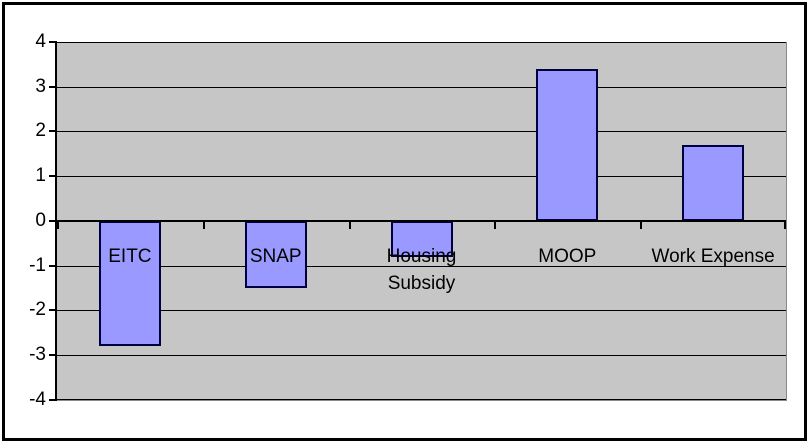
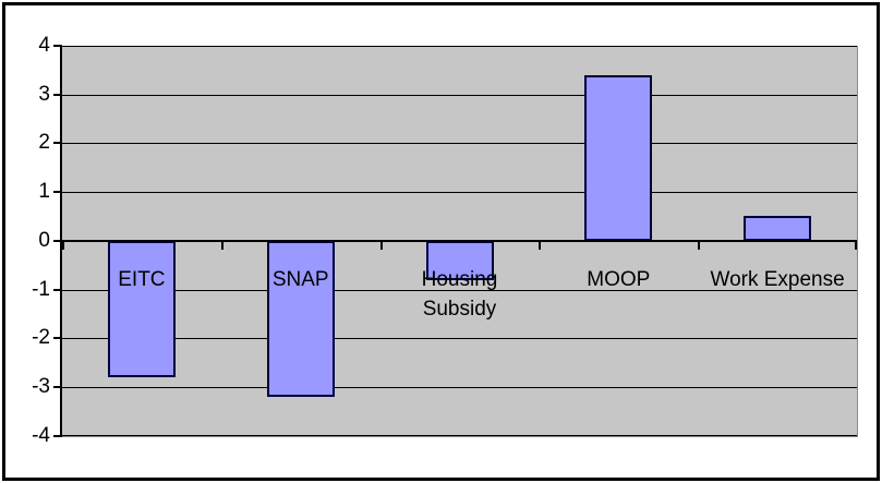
SNAP: -1.5 -> -3.2
Work Expense: 1.7 -> 0.5
